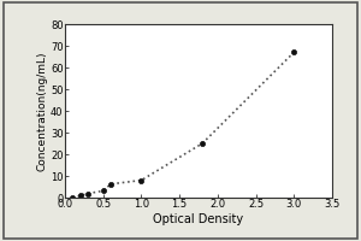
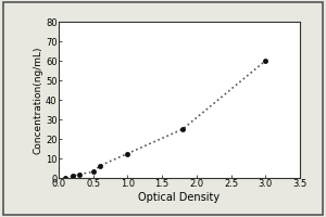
1.0: 8 -> 12
3.0: 67 -> 60
